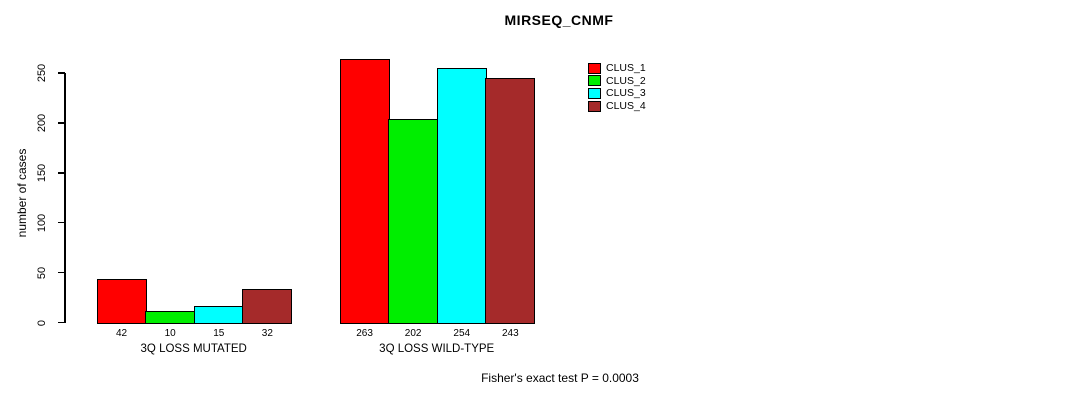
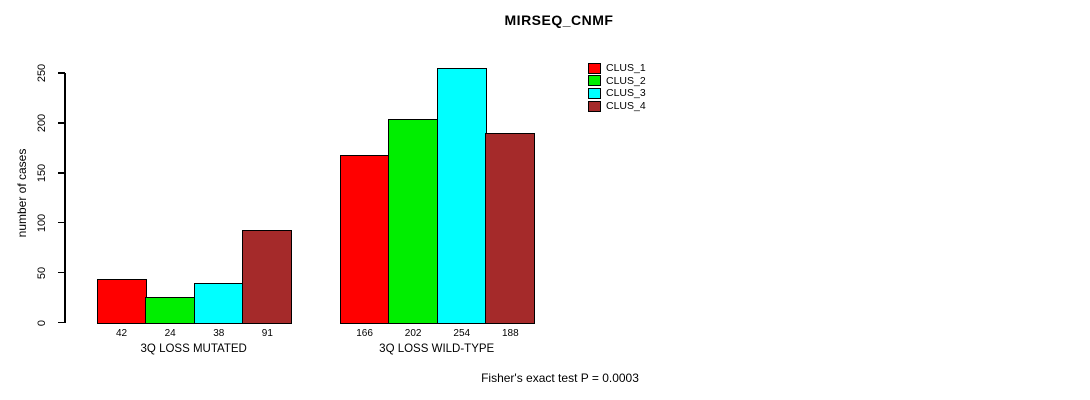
CLUS_2/3Q LOSS MUTATED: 10 -> 24
CLUS_3/3Q LOSS MUTATED: 15 -> 38
CLUS_4/3Q LOSS MUTATED: 32 -> 91
CLUS_1/3Q LOSS WILD-TYPE: 263 -> 166
CLUS_4/3Q LOSS WILD-TYPE: 243 -> 188
